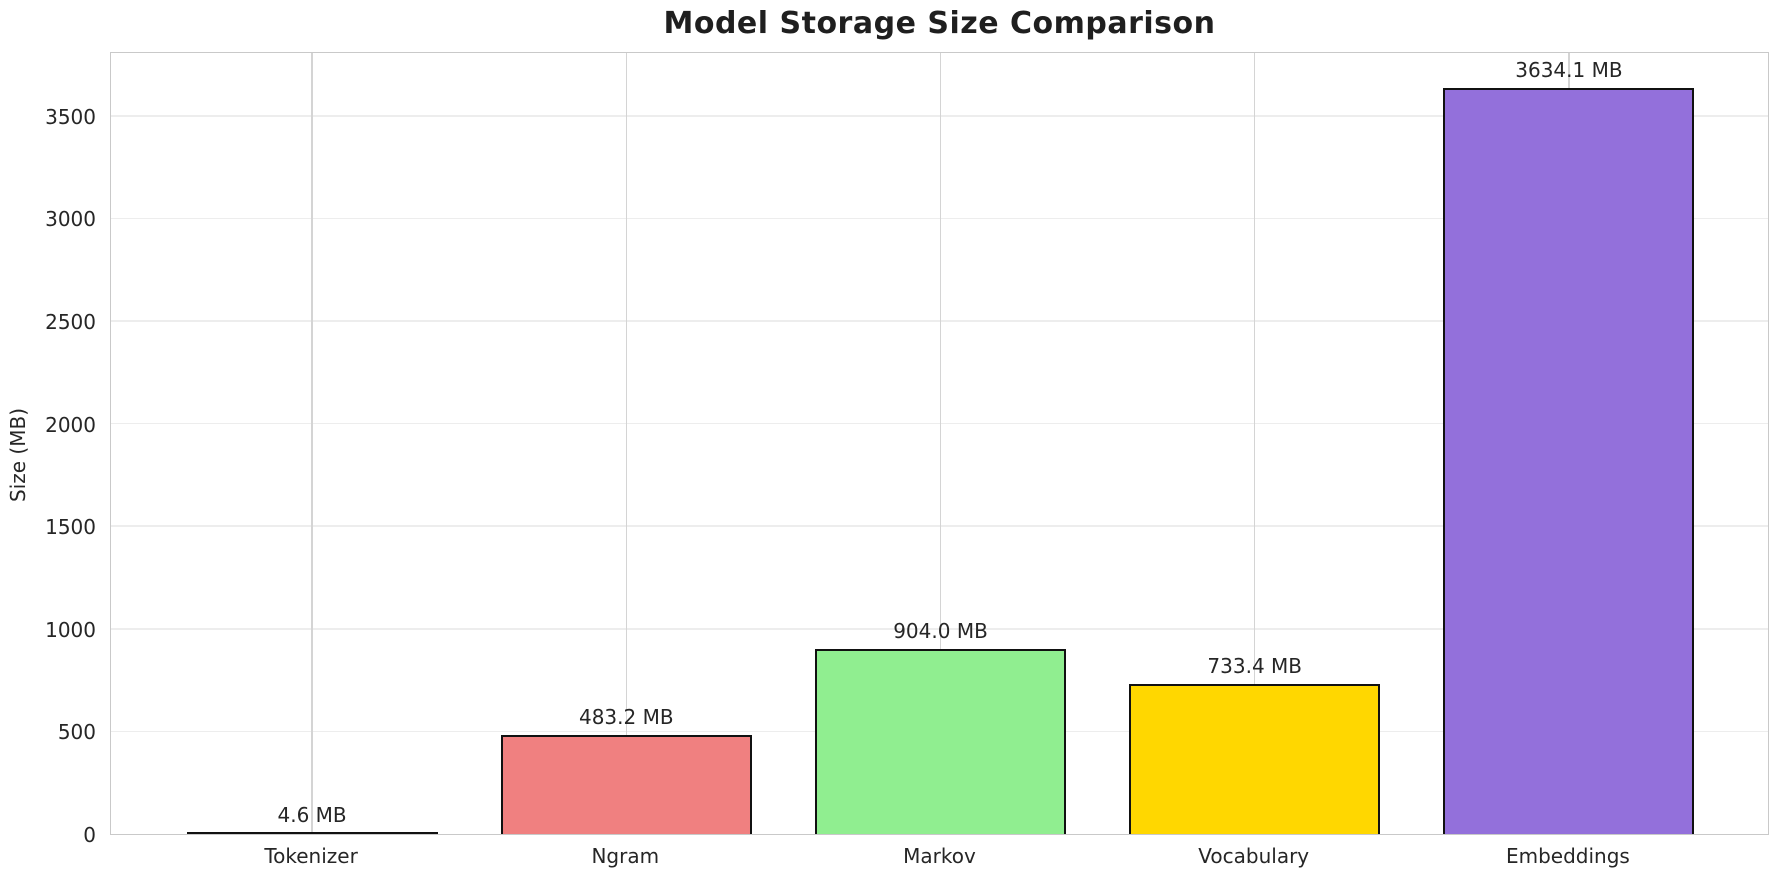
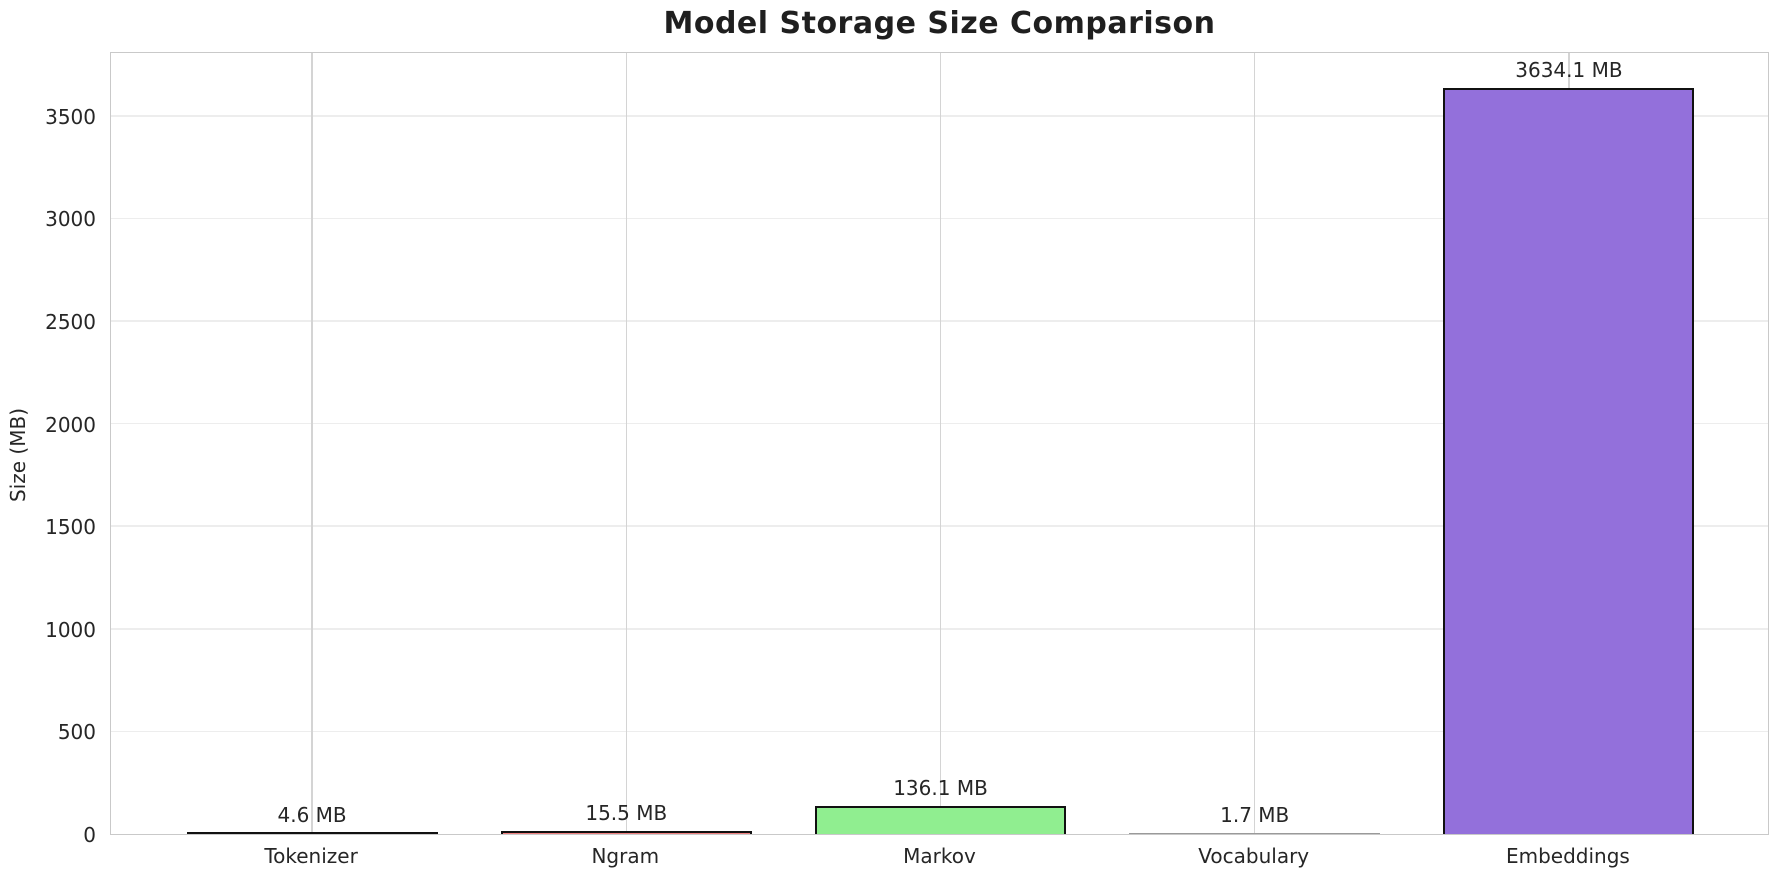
Ngram: 483.2 -> 15.5
Markov: 904.0 -> 136.1
Vocabulary: 733.4 -> 1.7
